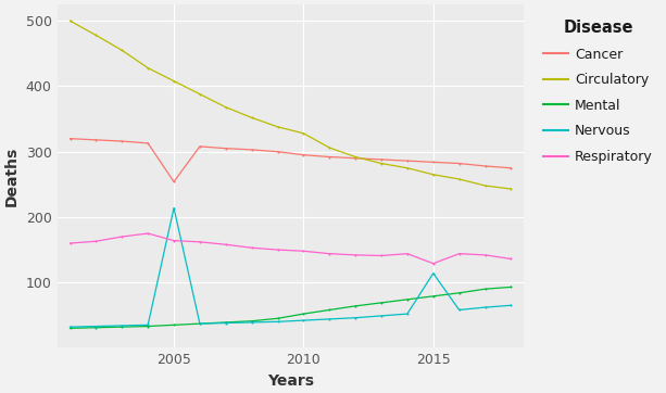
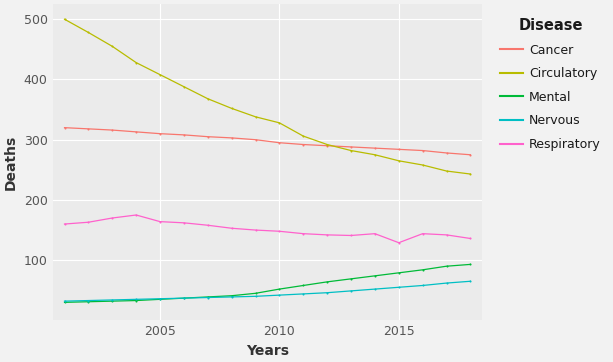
Cancer/2005: 254 -> 310
Nervous/2005: 214 -> 36
Nervous/2015: 114 -> 55
